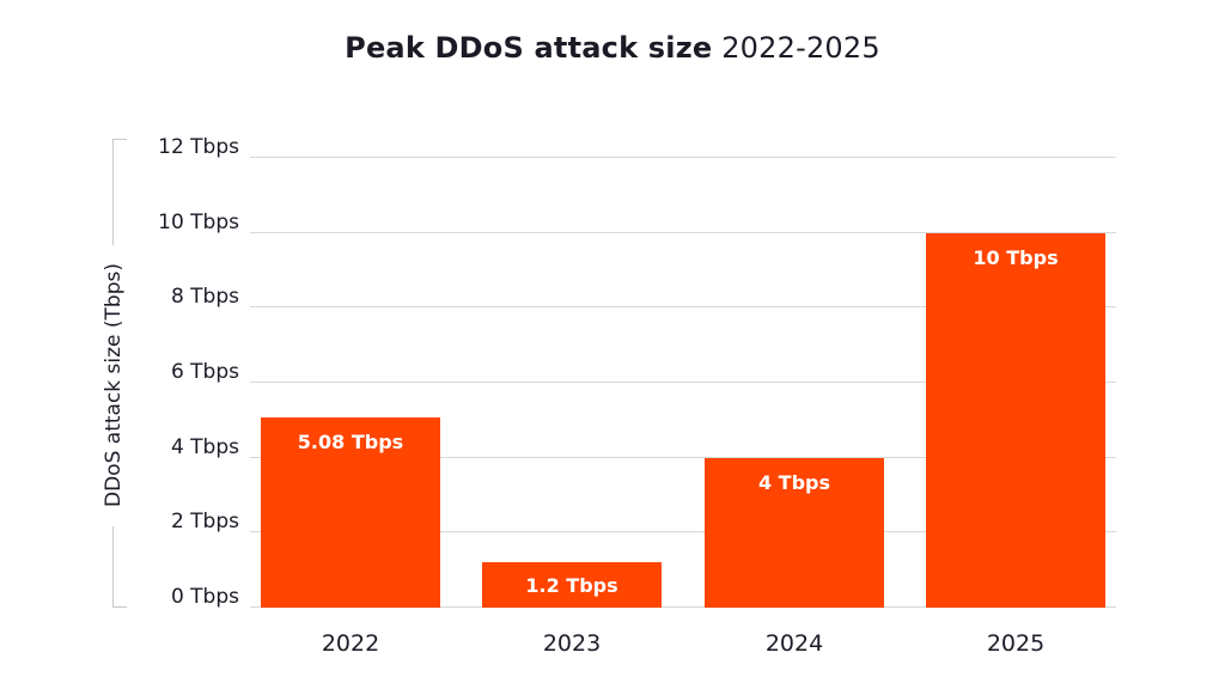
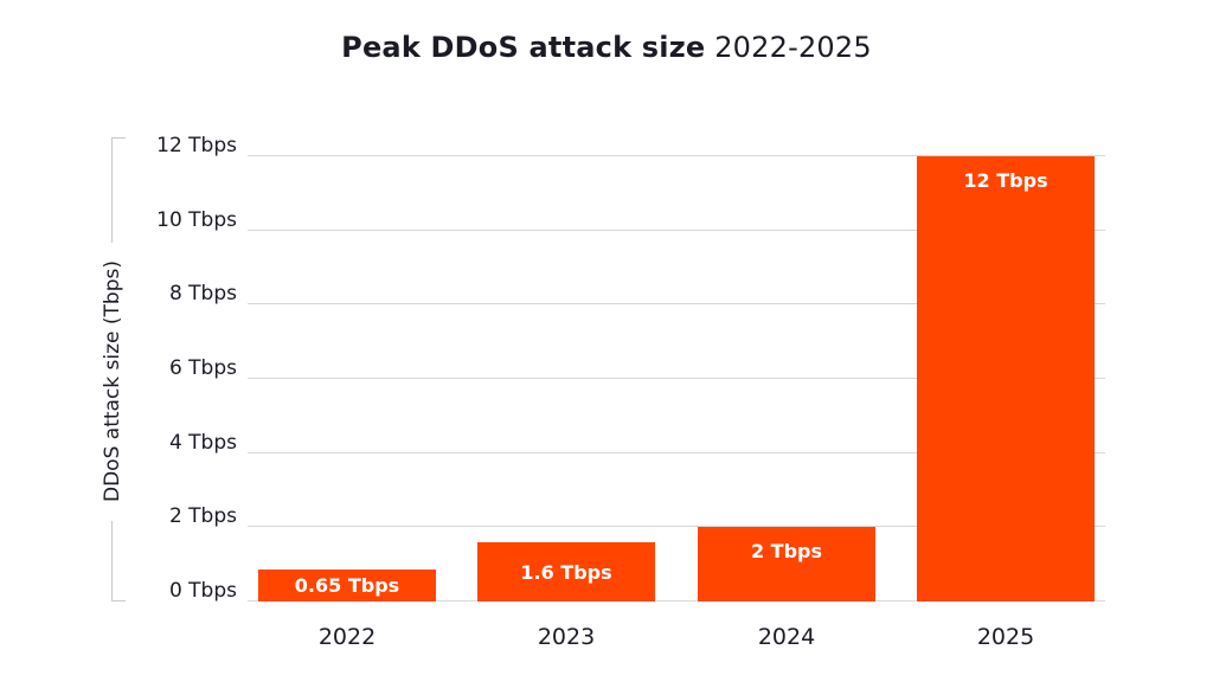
2022: 5.08 -> 0.65
2023: 1.2 -> 1.6
2024: 4 -> 2
2025: 10 -> 12
